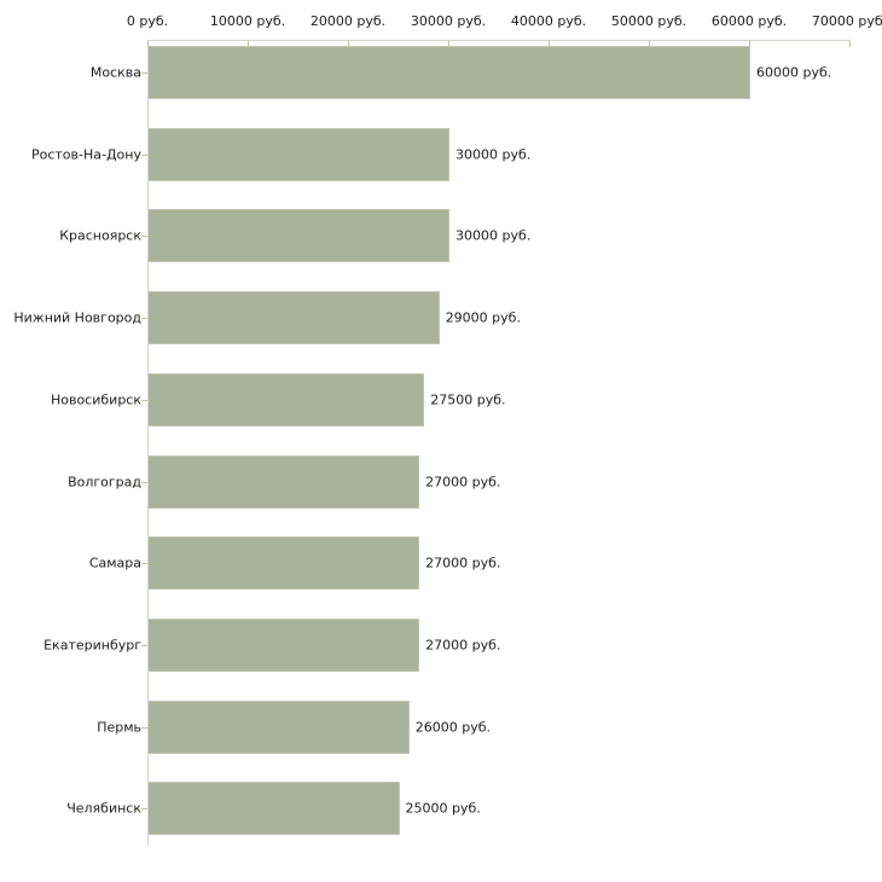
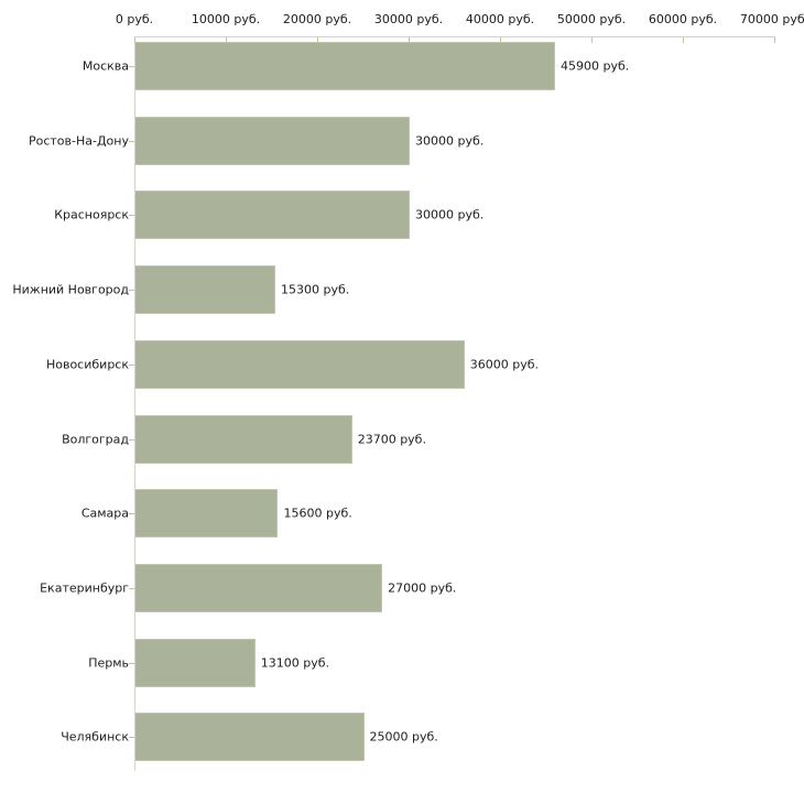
Москва: 60000 -> 45900
Нижний Новгород: 29000 -> 15300
Новосибирск: 27500 -> 36000
Волгоград: 27000 -> 23700
Самара: 27000 -> 15600
Пермь: 26000 -> 13100
